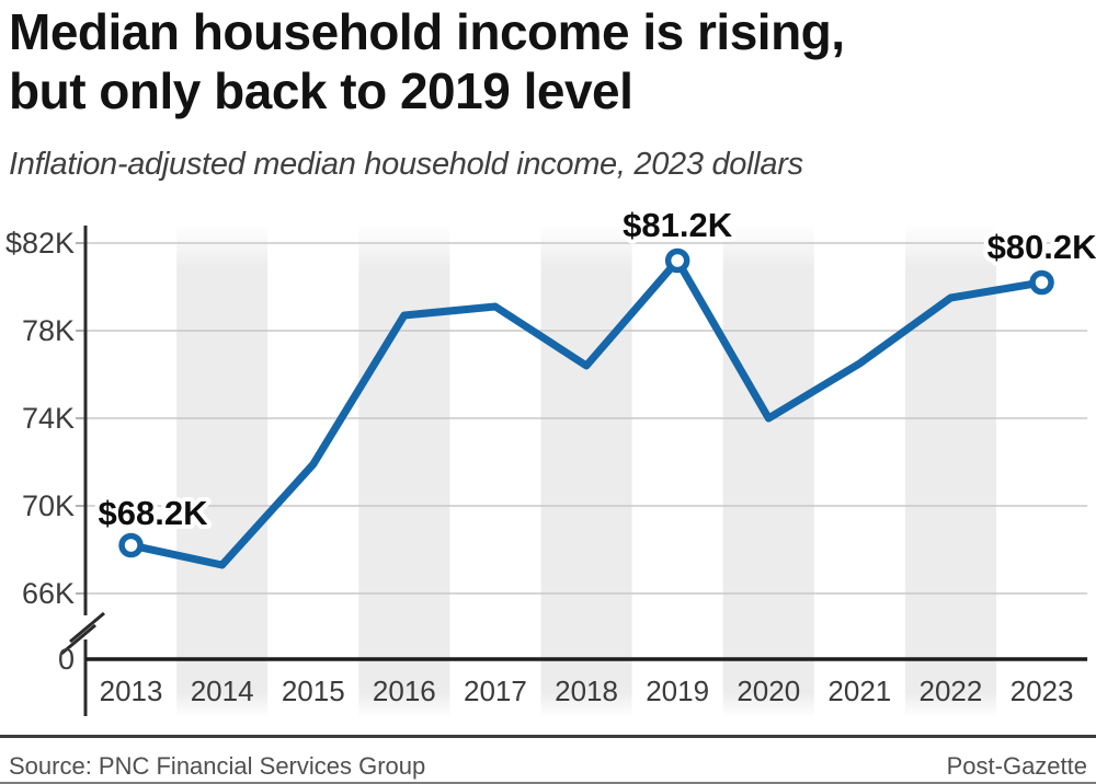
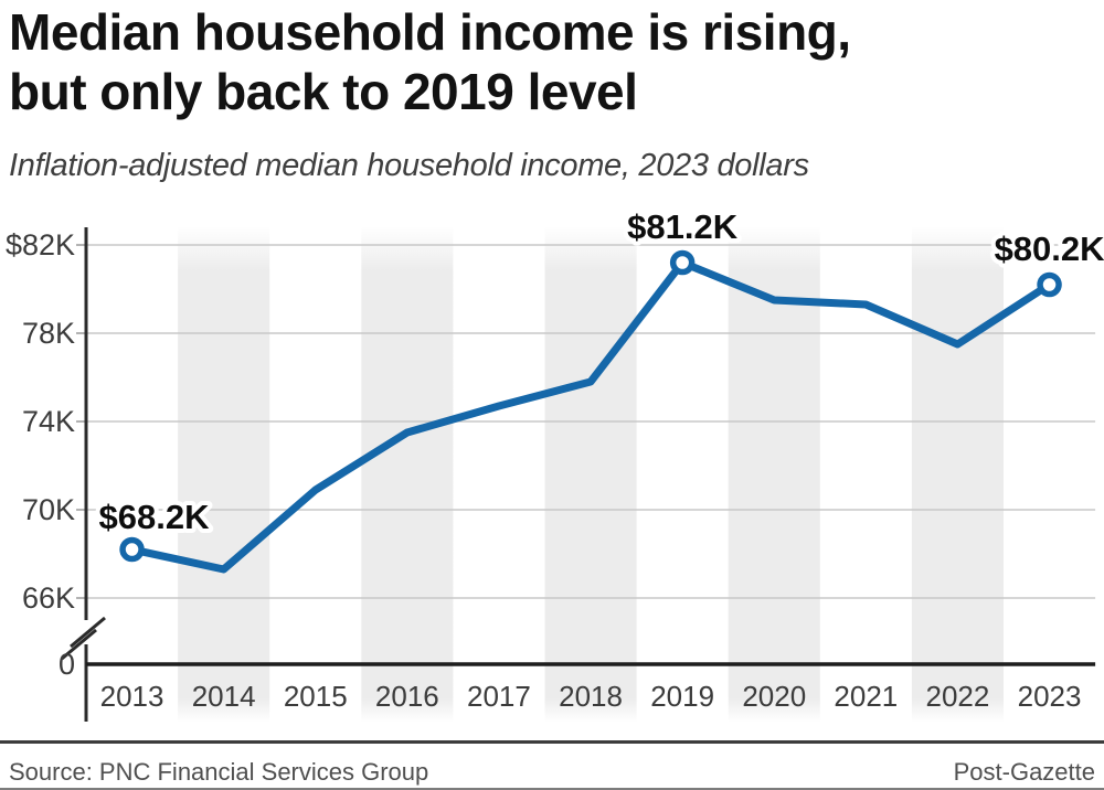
2015: $71.9K -> $70.9K
2016: $78.7K -> $73.5K
2017: $79.1K -> $74.7K
2018: $76.4K -> $75.8K
2020: $74.0K -> $79.5K
2021: $76.5K -> $79.3K
2022: $79.5K -> $77.5K
